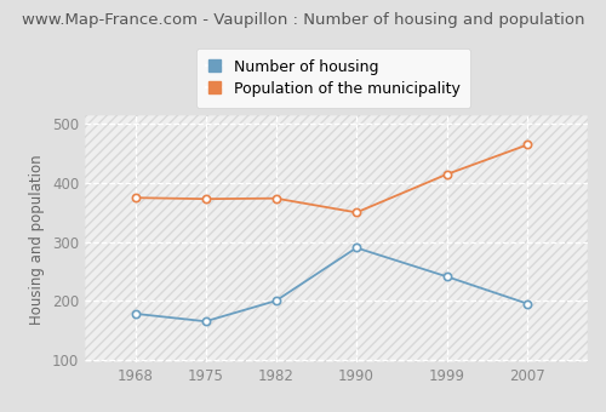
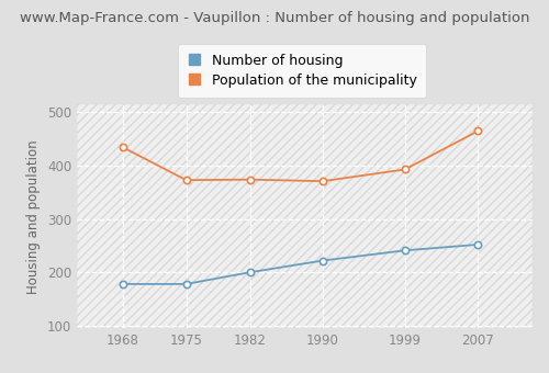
Population of the municipality/1968: 375 -> 435
Number of housing/1975: 165 -> 178
Number of housing/1990: 290 -> 222
Population of the municipality/1990: 350 -> 371
Population of the municipality/1999: 415 -> 393
Number of housing/2007: 195 -> 252
